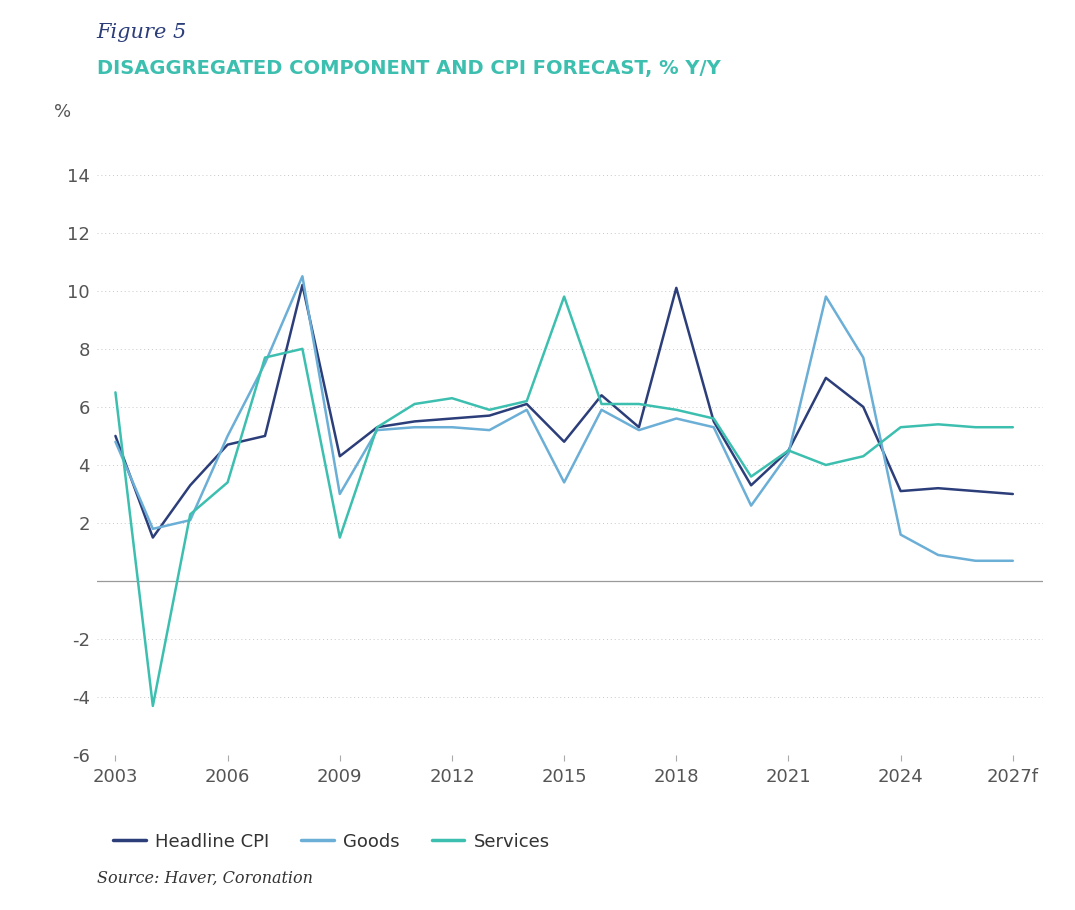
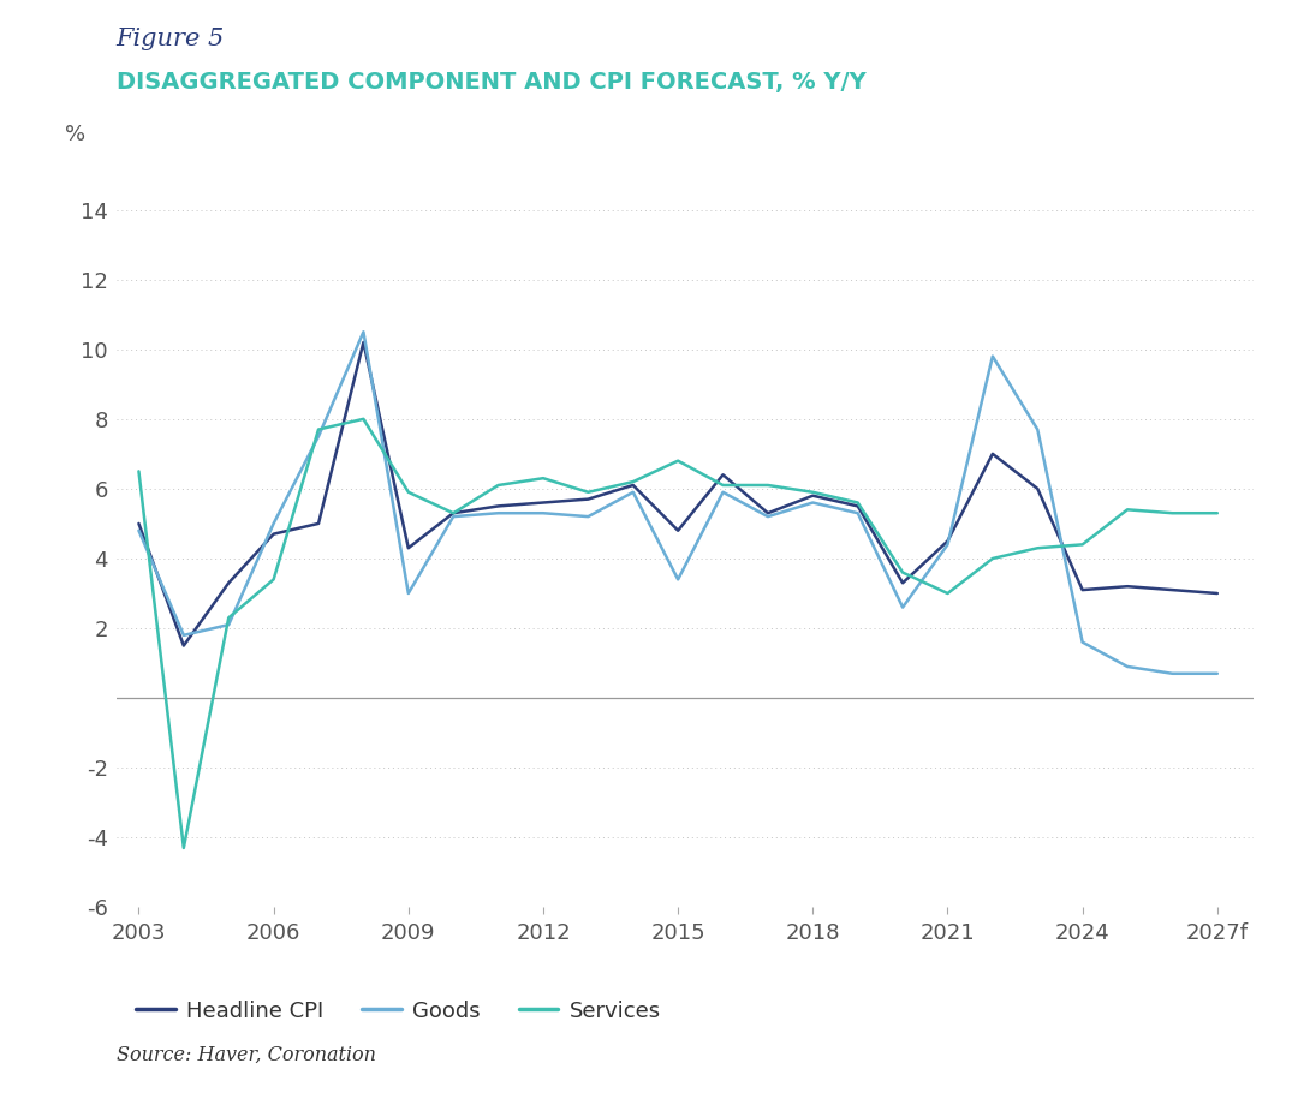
Services/2009: 1.5 -> 5.9
Services/2015: 9.8 -> 6.8
Headline CPI/2018: 10.1 -> 5.8
Services/2021: 4.5 -> 3.0
Services/2024: 5.3 -> 4.4
